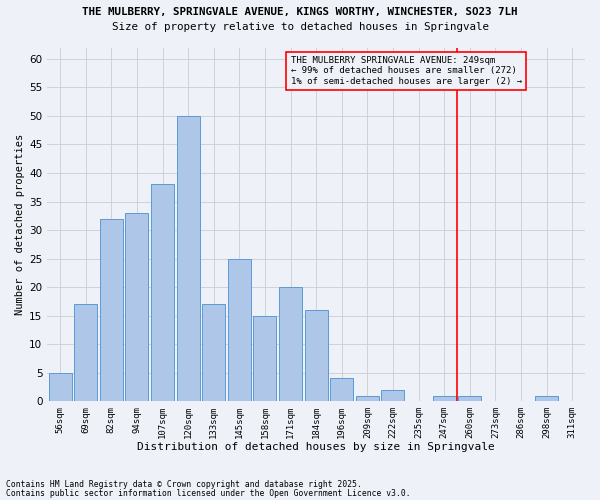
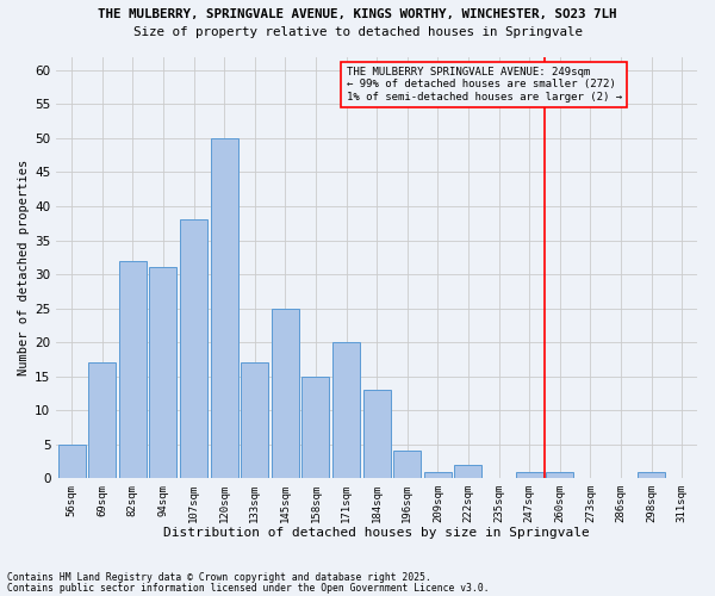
94sqm: 33 -> 31
184sqm: 16 -> 13
